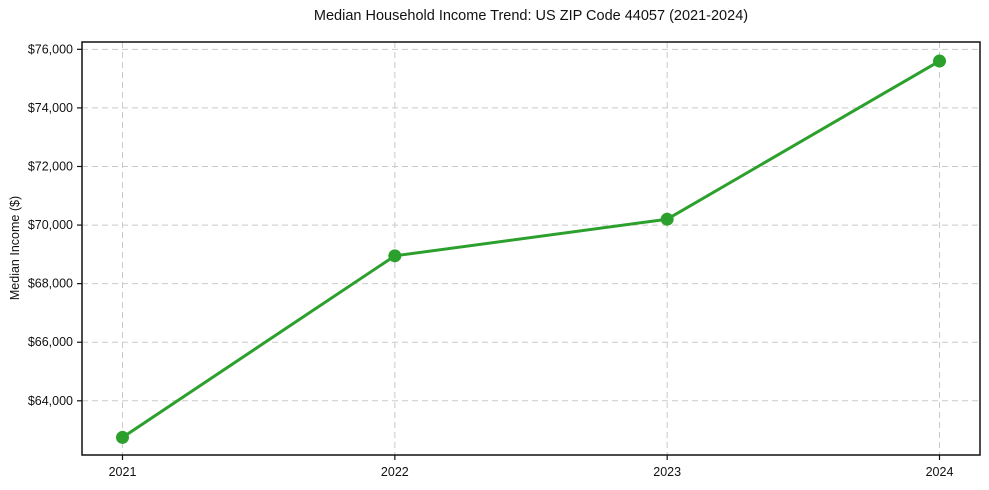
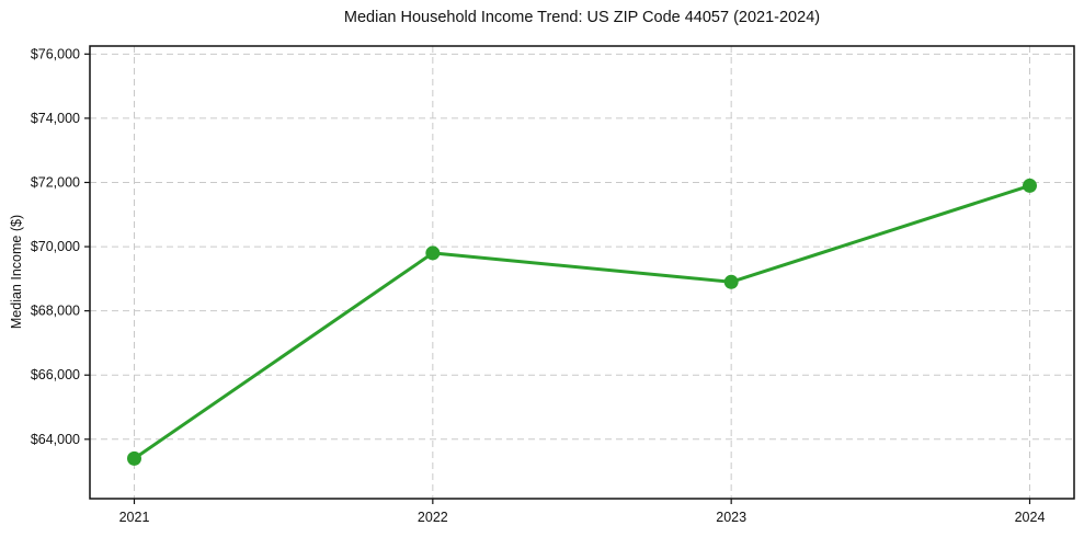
2021: $62800 -> $63400
2022: $69000 -> $69800
2023: $70200 -> $68900
2024: $75600 -> $71900
